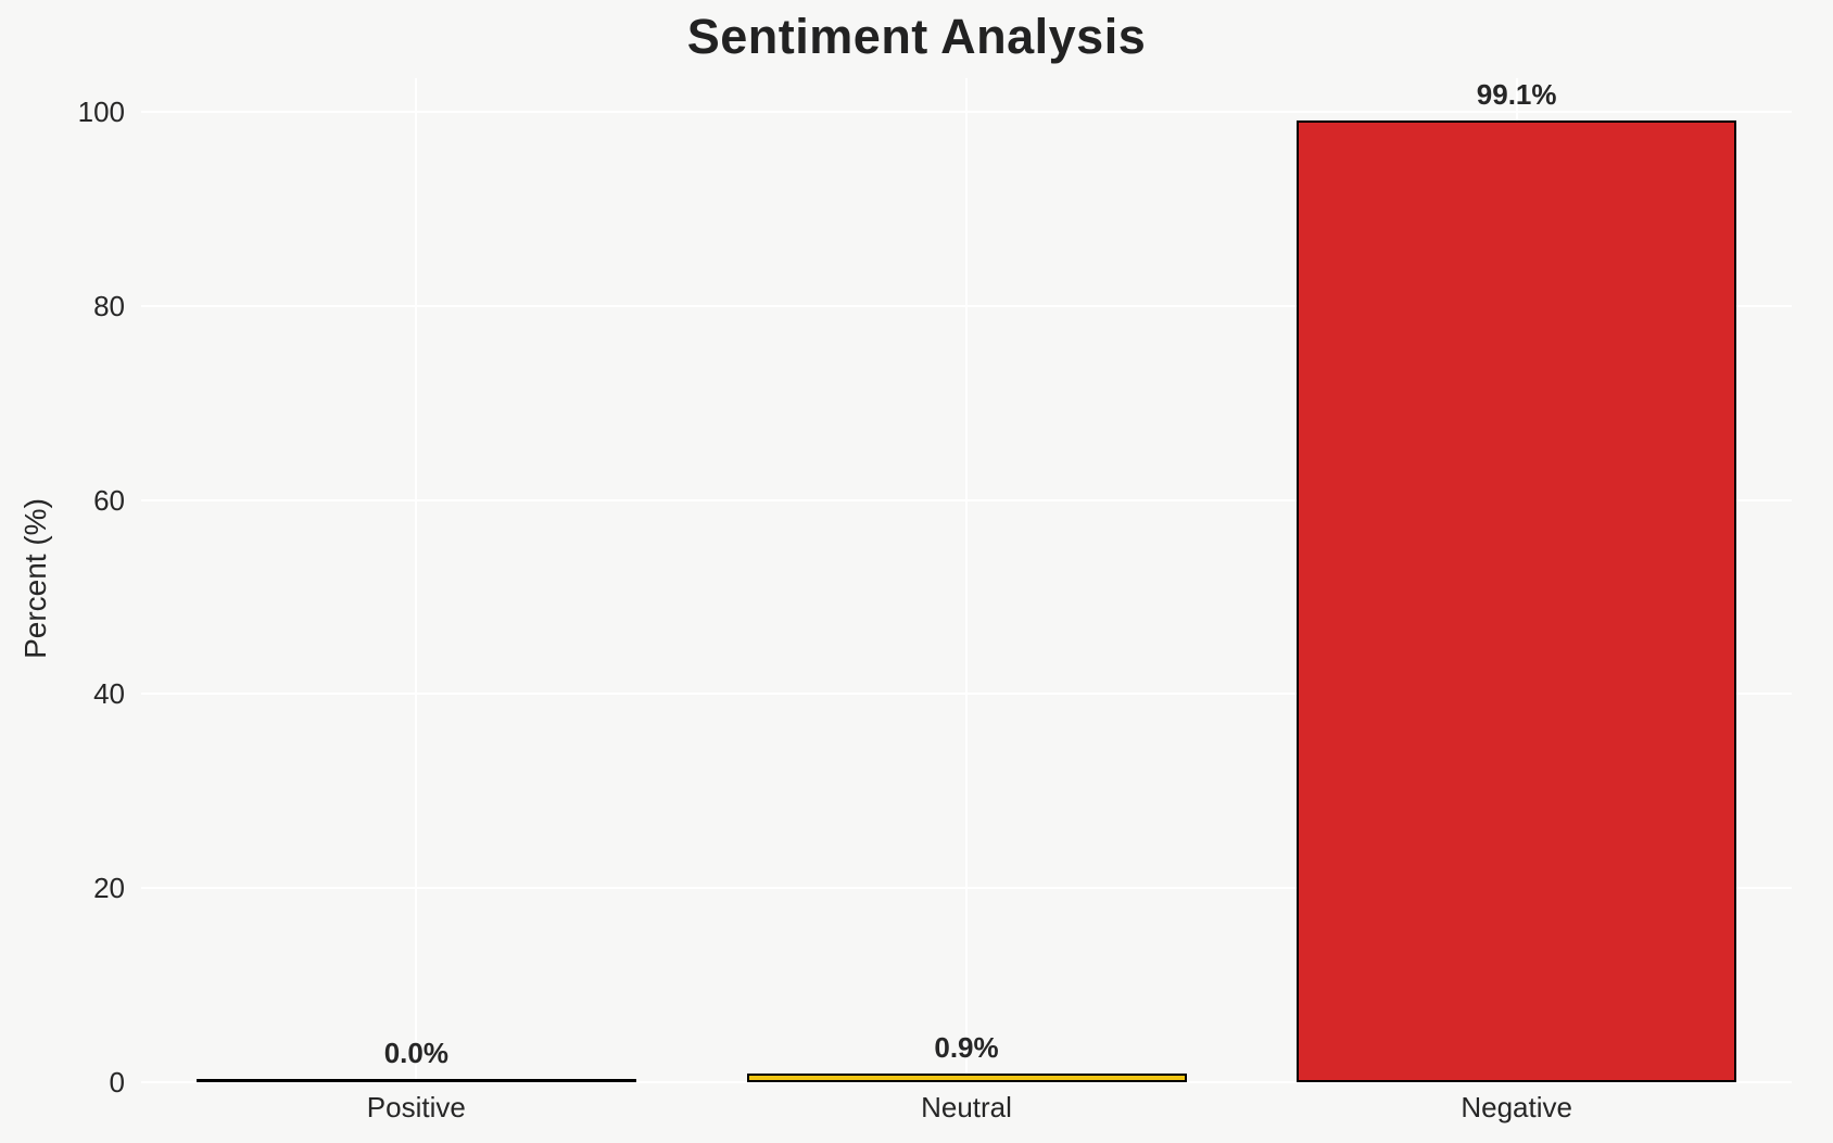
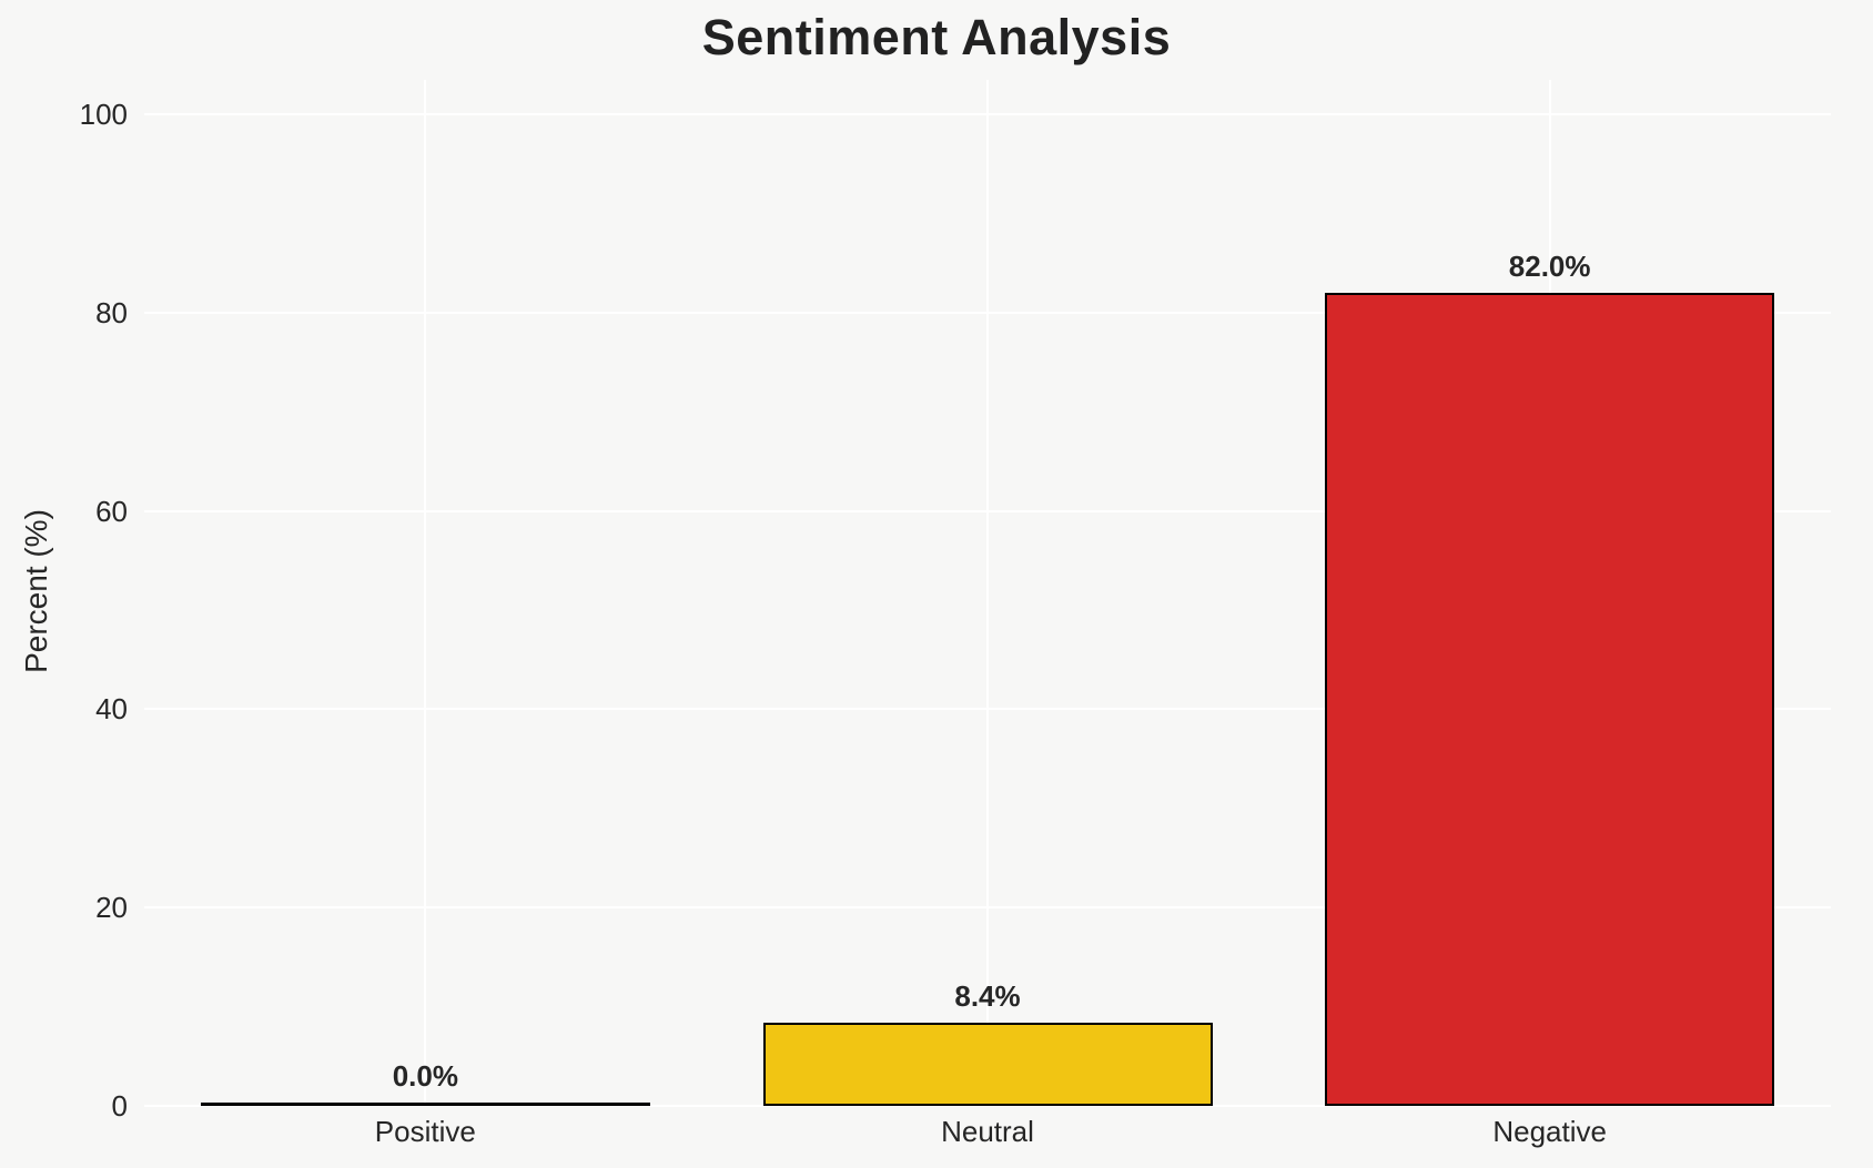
Neutral: 0.9% -> 8.4%
Negative: 99.1% -> 82.0%
